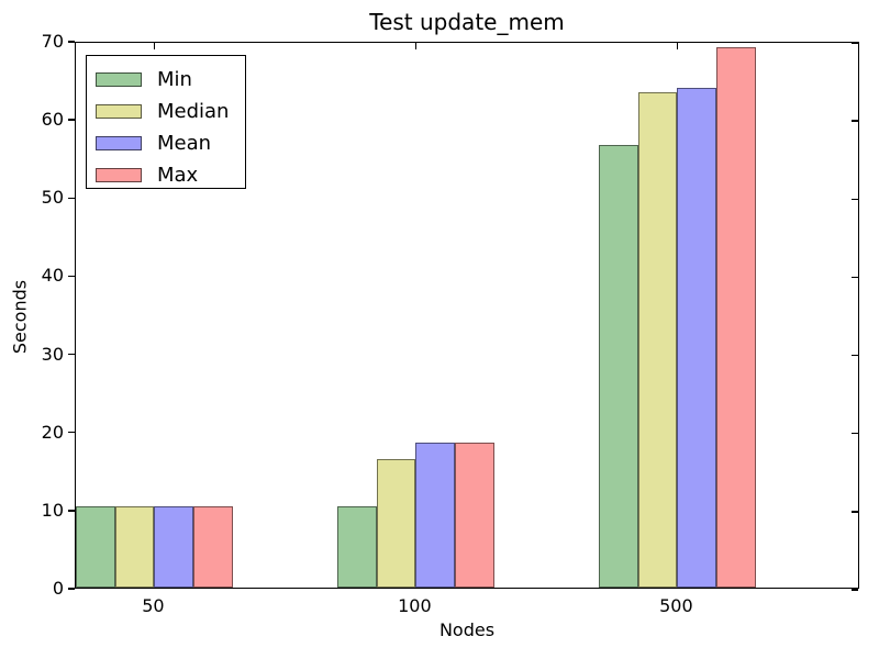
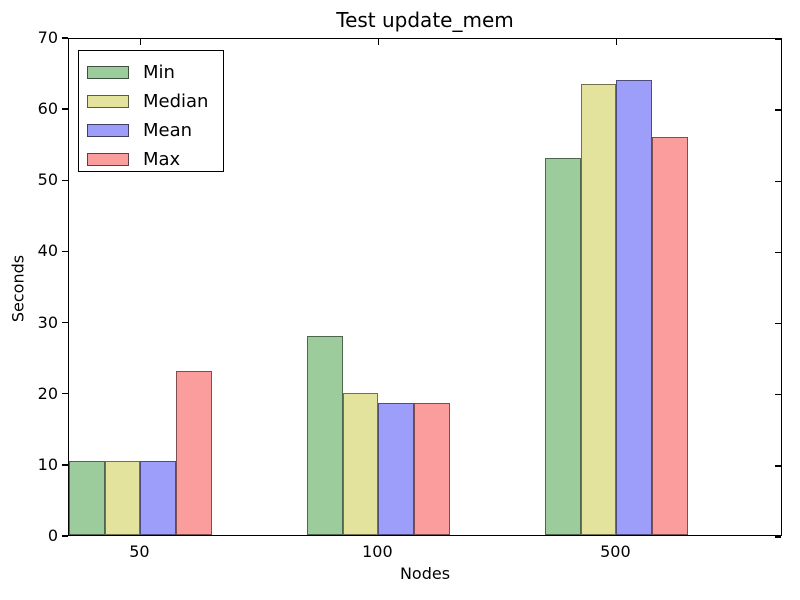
Max/50: 10 -> 23
Min/100: 10 -> 28
Median/100: 16 -> 20
Min/500: 57 -> 53
Max/500: 69 -> 56
